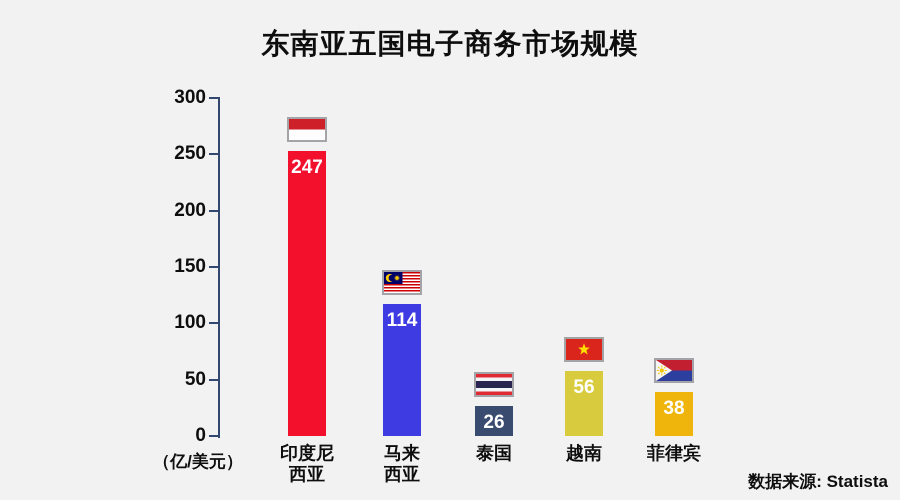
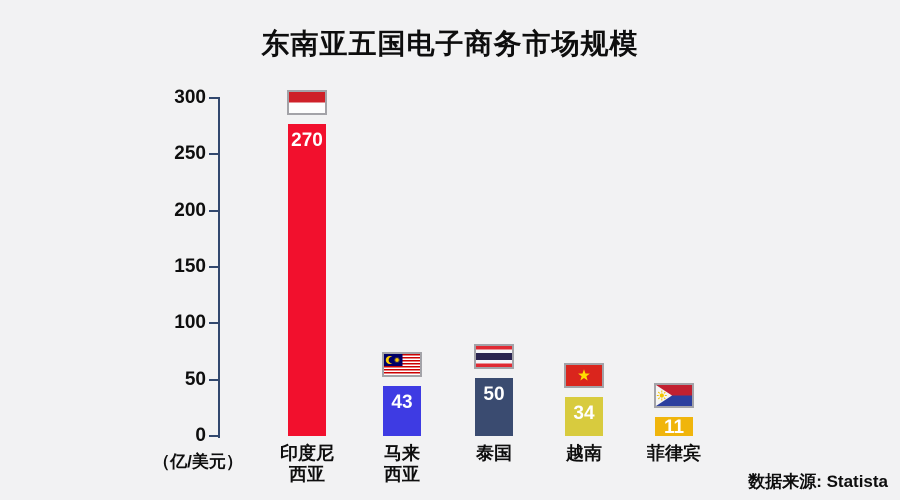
印度尼西亚: 247 -> 270
马来西亚: 114 -> 43
泰国: 26 -> 50
越南: 56 -> 34
菲律宾: 38 -> 11
